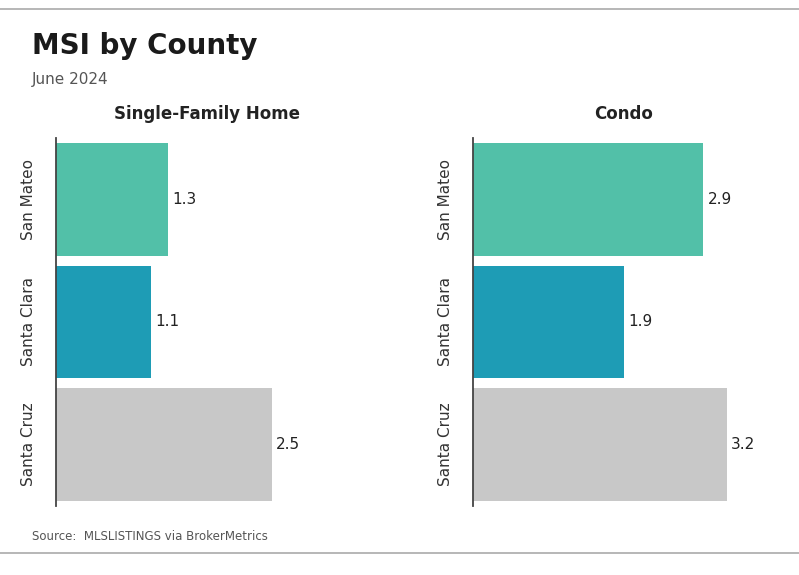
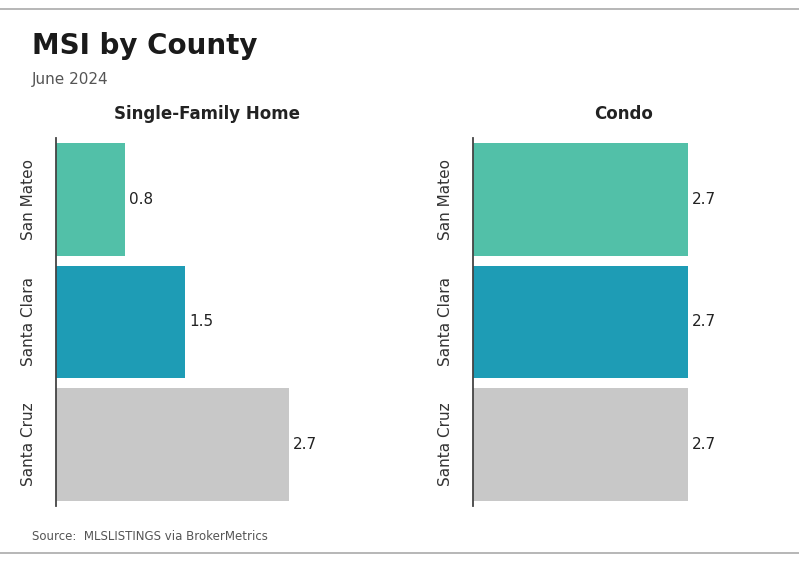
Single-Family Home/San Mateo: 1.3 -> 0.8
Single-Family Home/Santa Clara: 1.1 -> 1.5
Single-Family Home/Santa Cruz: 2.5 -> 2.7
Condo/San Mateo: 2.9 -> 2.7
Condo/Santa Clara: 1.9 -> 2.7
Condo/Santa Cruz: 3.2 -> 2.7
